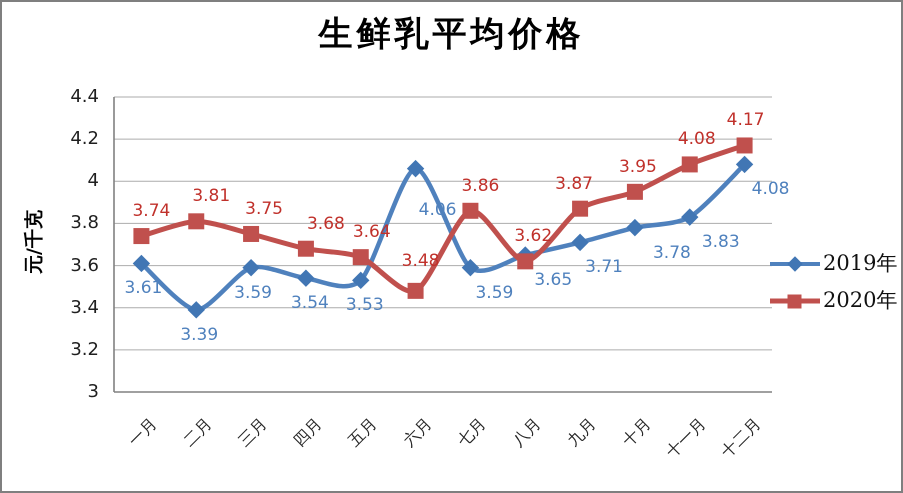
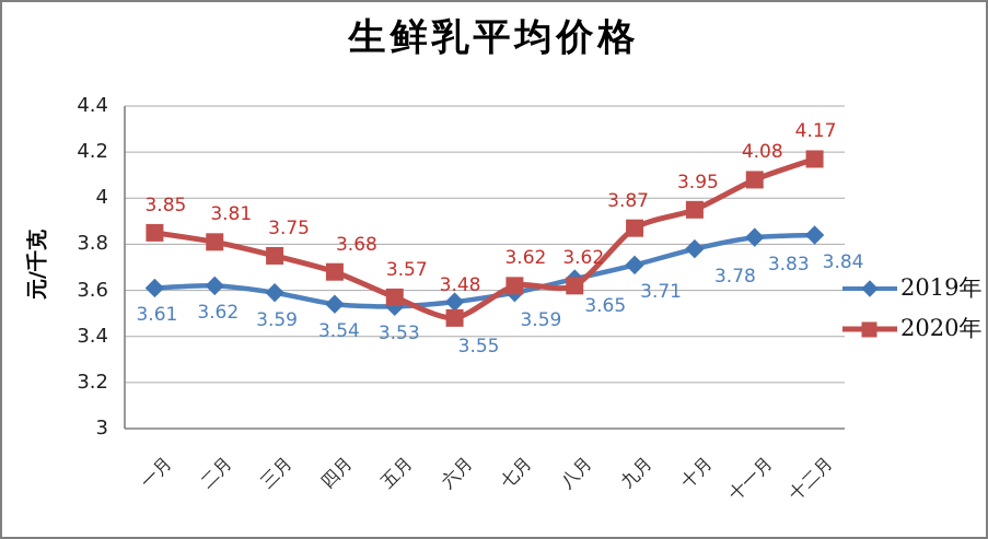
2020年/一月: 3.74 -> 3.85
2019年/二月: 3.39 -> 3.62
2020年/五月: 3.64 -> 3.57
2019年/六月: 4.06 -> 3.55
2020年/七月: 3.86 -> 3.62
2019年/十二月: 4.08 -> 3.84
